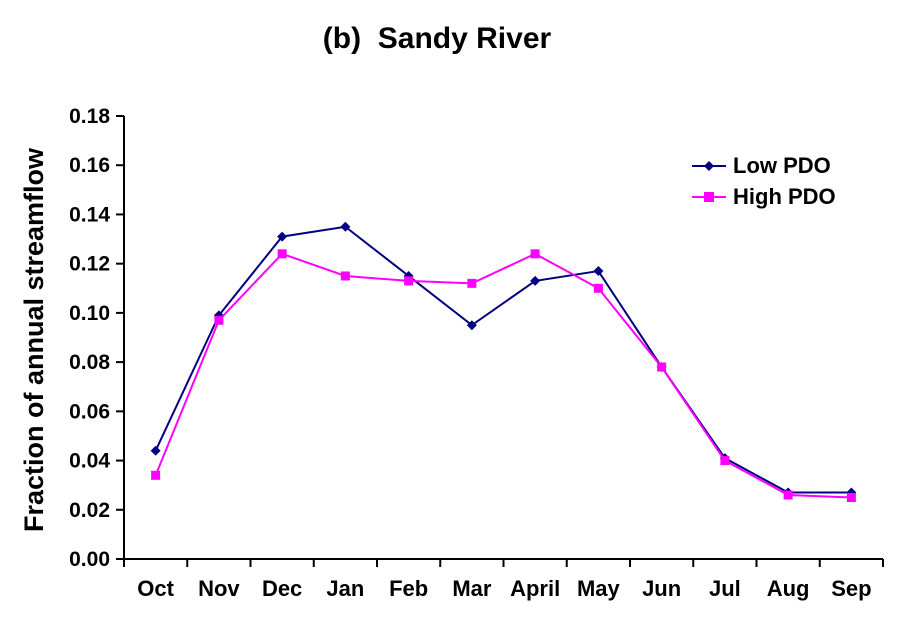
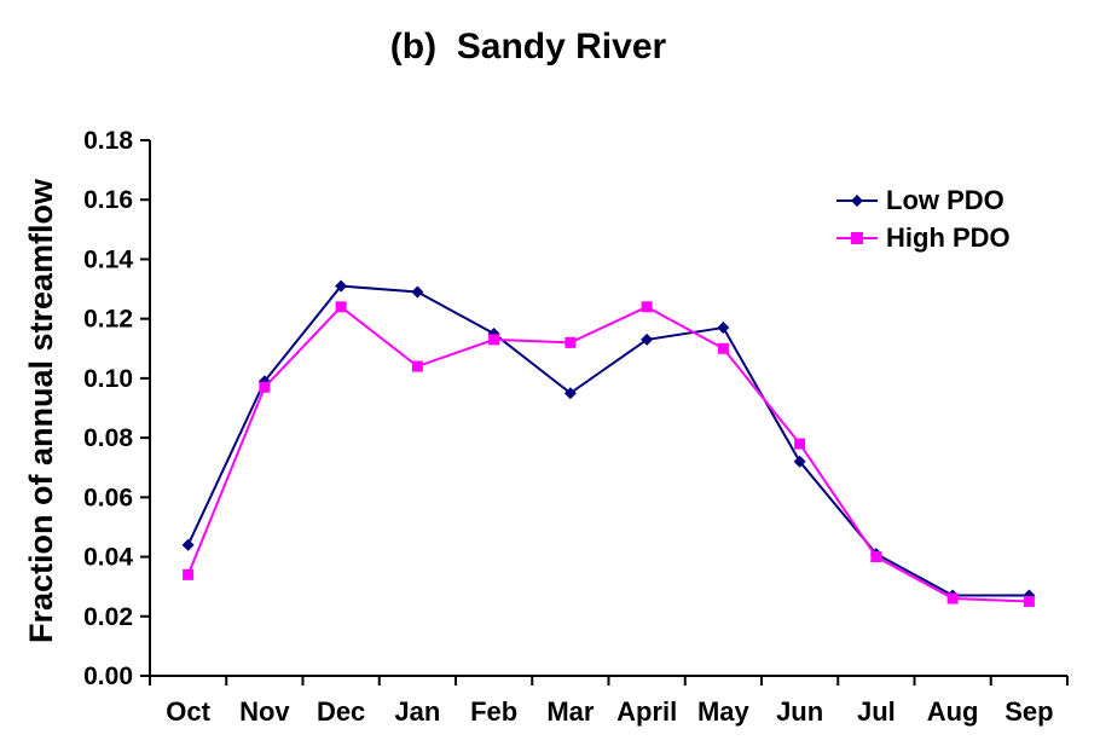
Low PDO/Jan: 0.135 -> 0.129
High PDO/Jan: 0.115 -> 0.104
Low PDO/Jun: 0.078 -> 0.072
